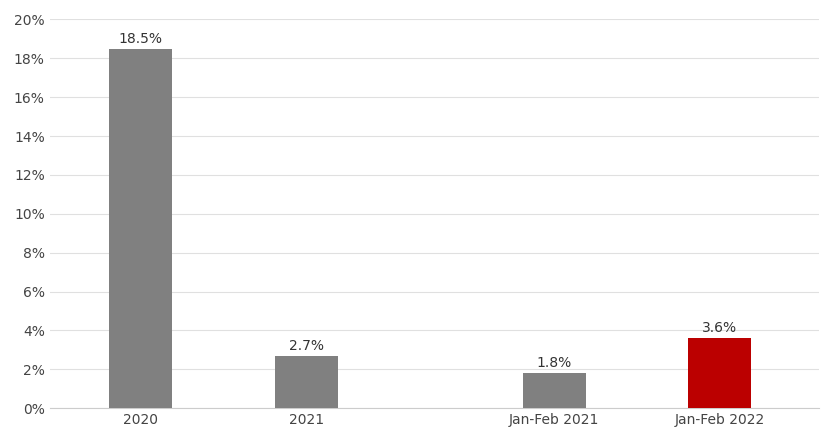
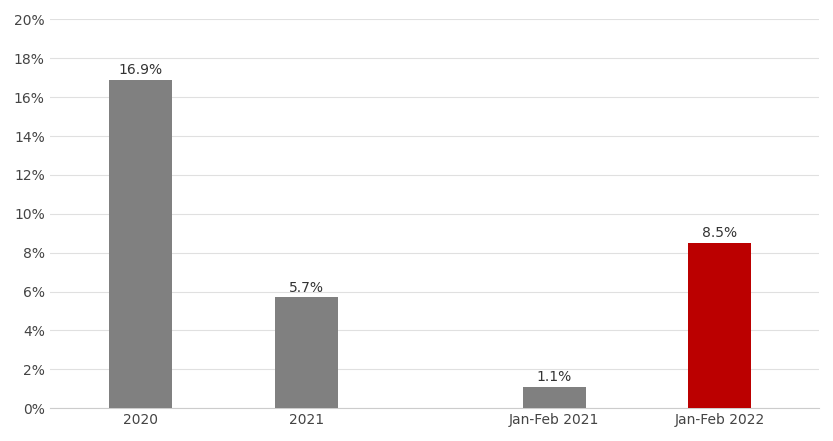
2020: 18.5% -> 16.9%
2021: 2.7% -> 5.7%
Jan-Feb 2021: 1.8% -> 1.1%
Jan-Feb 2022: 3.6% -> 8.5%
